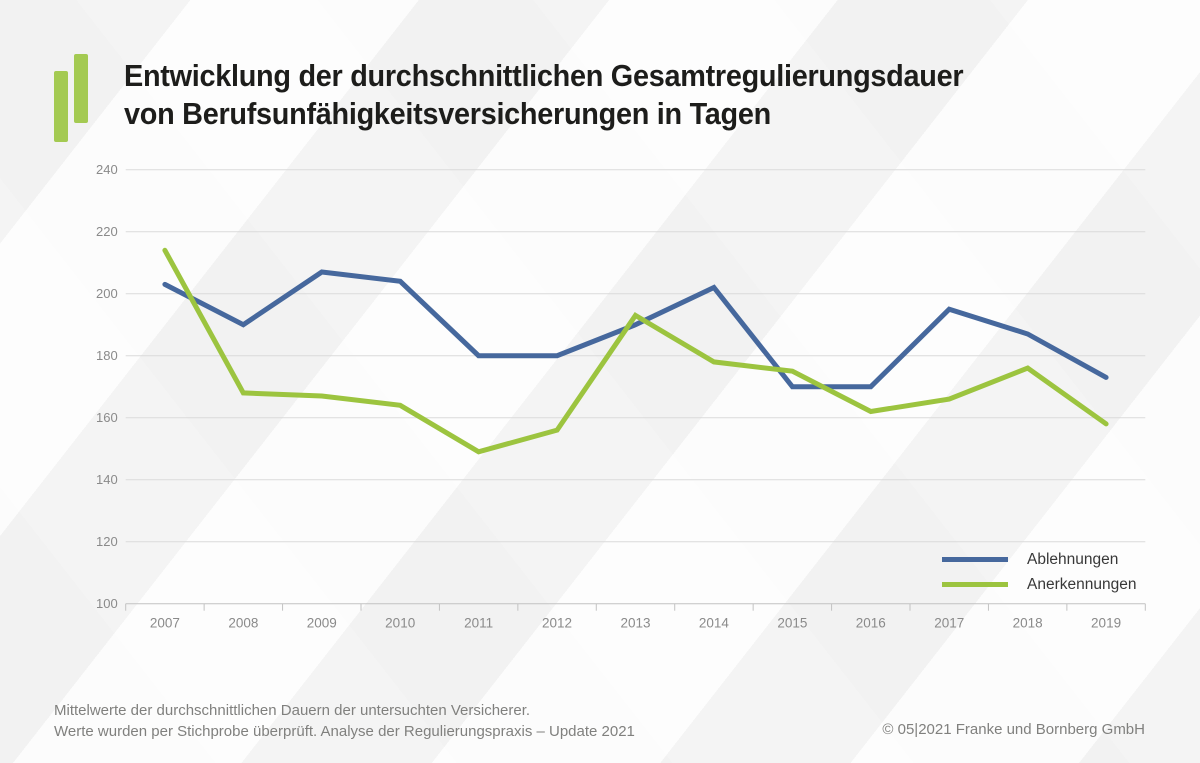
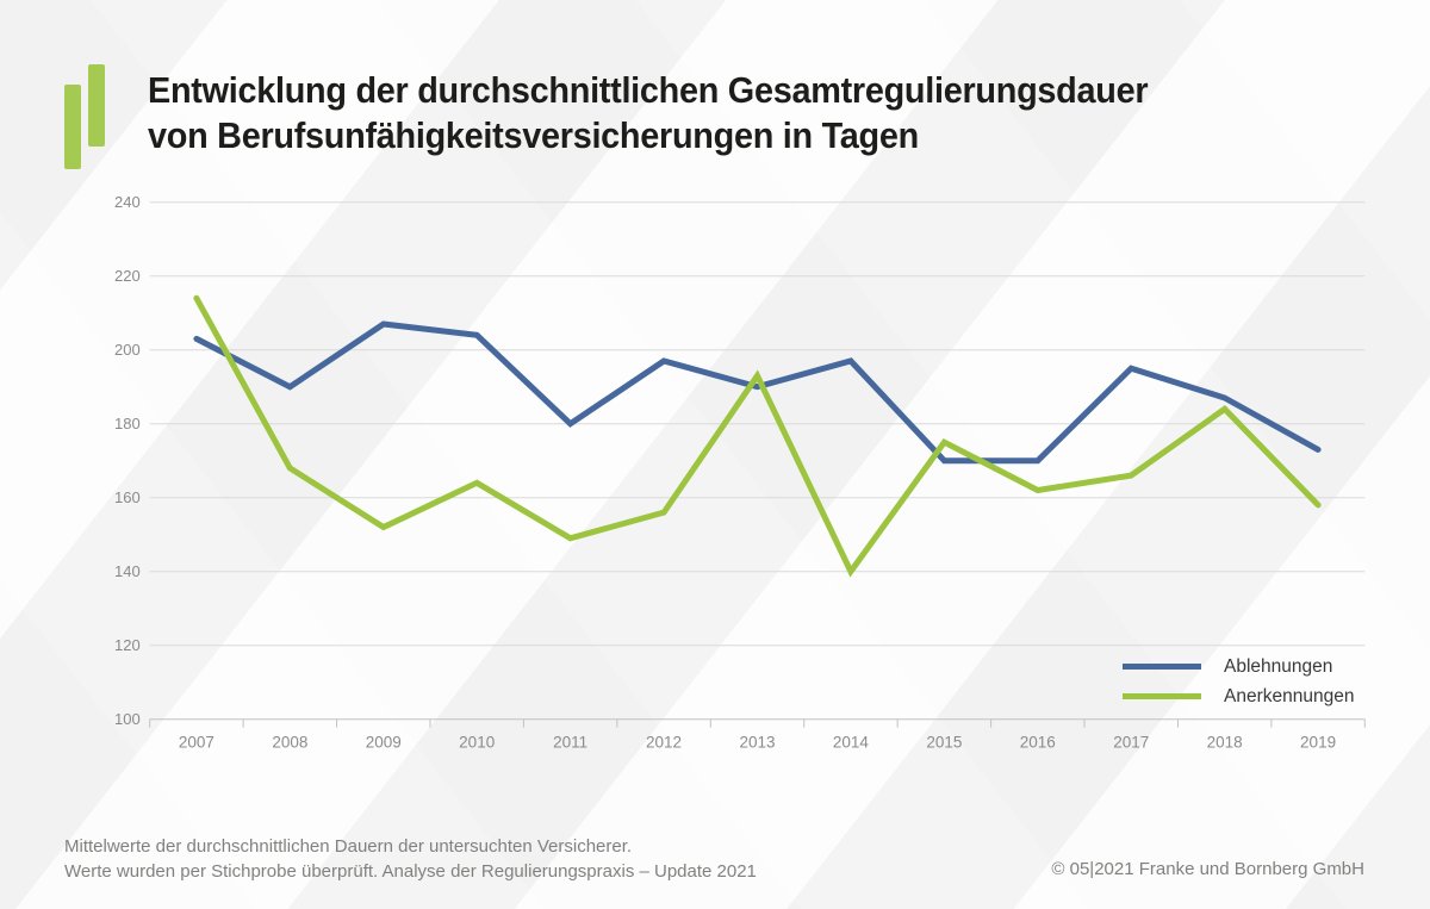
Anerkennungen/2009: 167 -> 152
Ablehnungen/2012: 180 -> 197
Ablehnungen/2014: 202 -> 197
Anerkennungen/2014: 178 -> 140
Anerkennungen/2018: 176 -> 184
